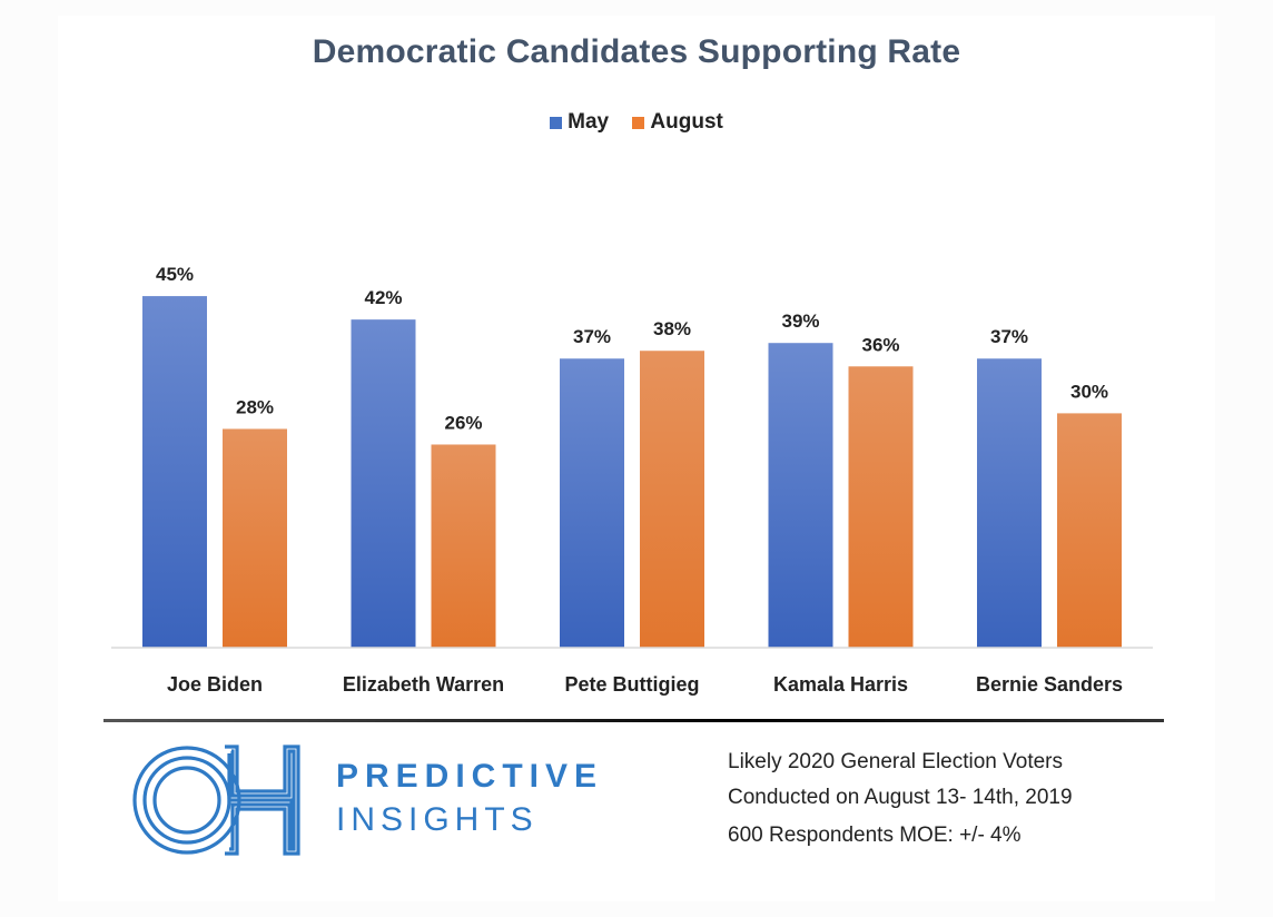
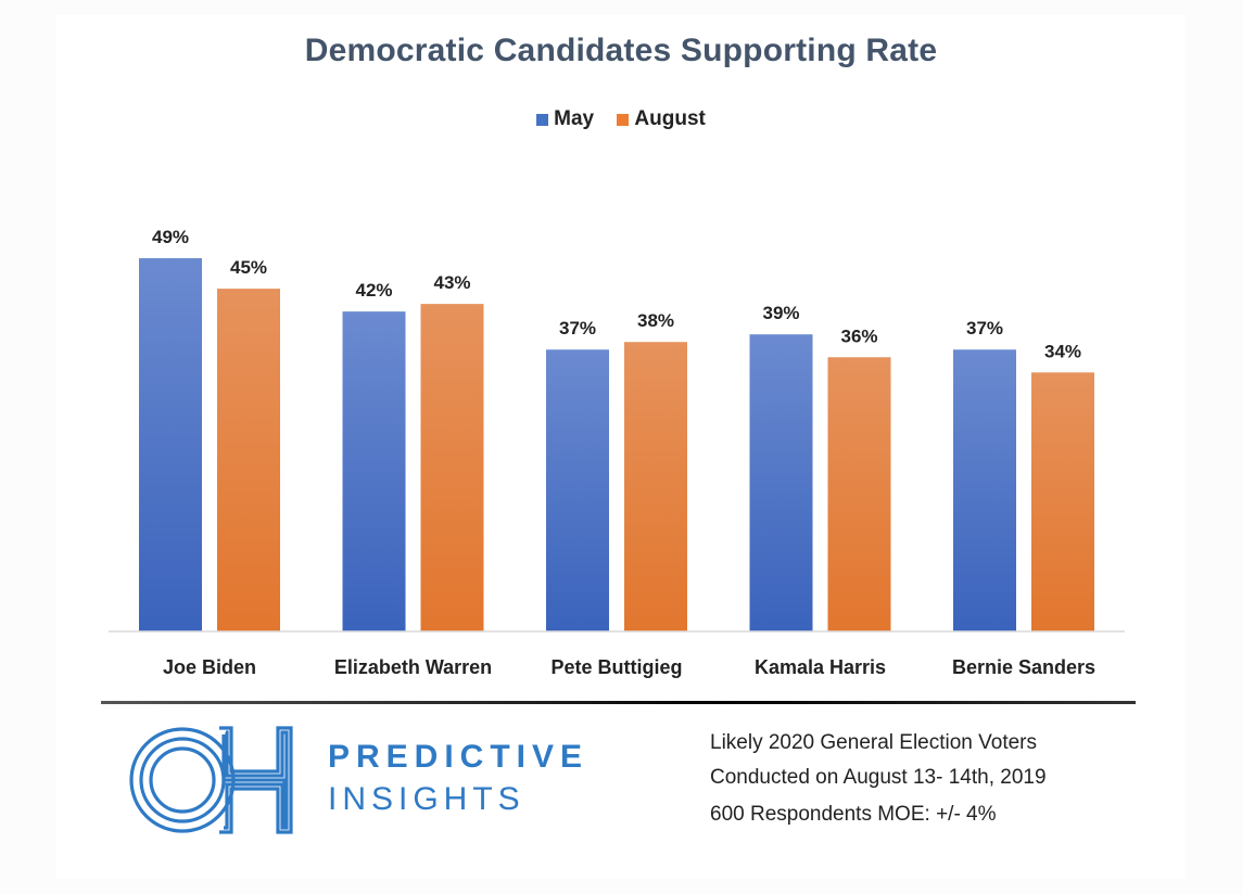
May/Joe Biden: 45% -> 49%
August/Joe Biden: 28% -> 45%
August/Elizabeth Warren: 26% -> 43%
August/Bernie Sanders: 30% -> 34%
